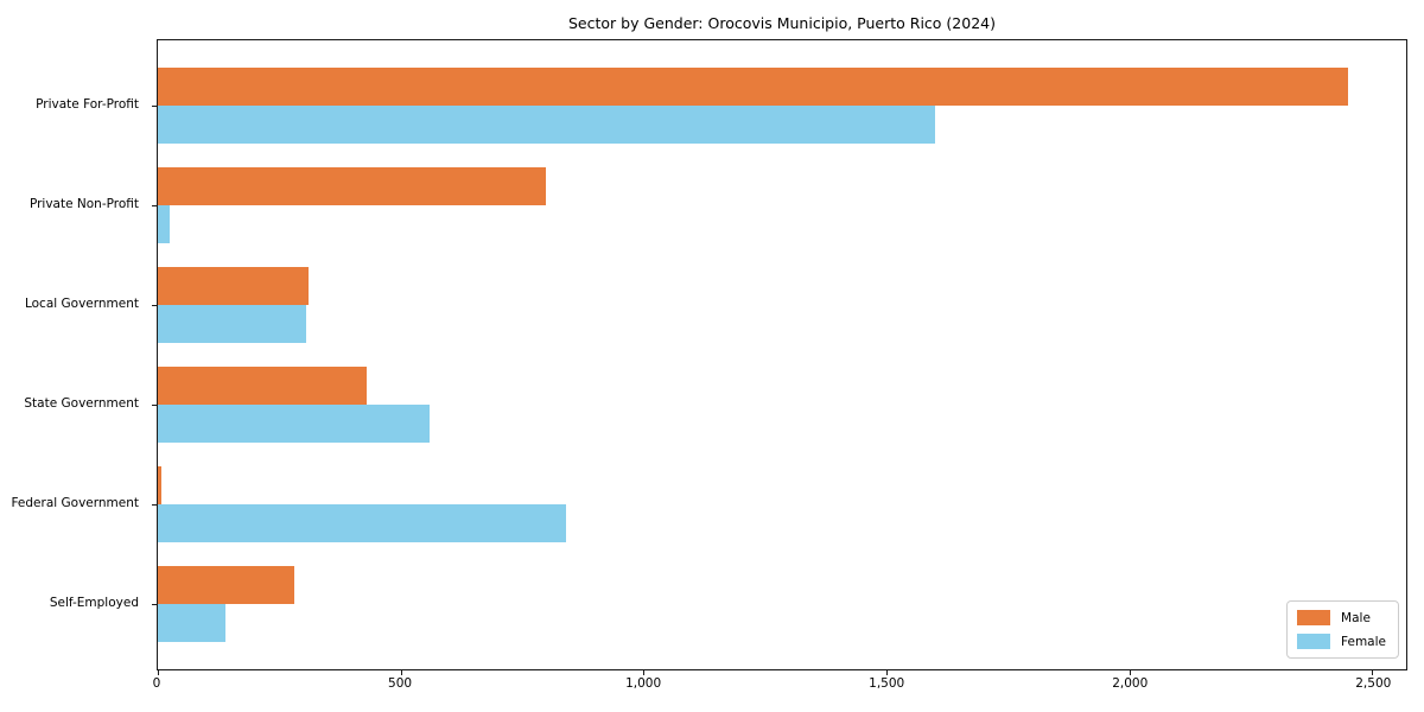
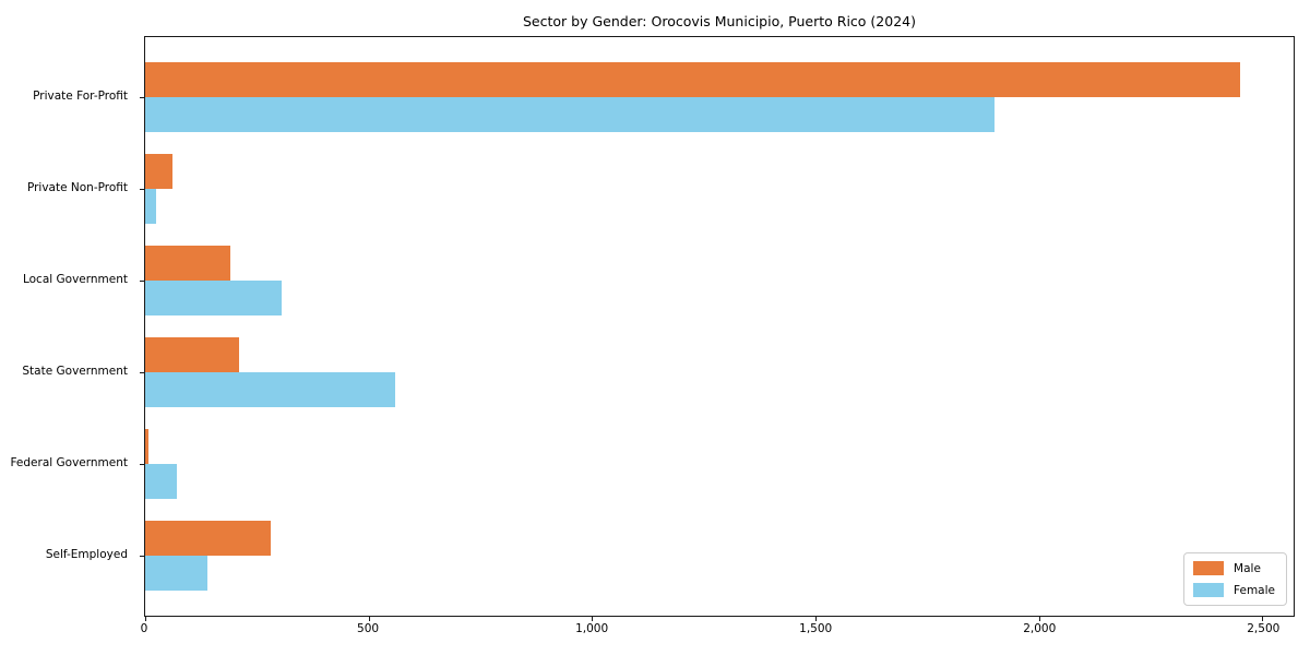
Female/Private For-Profit: 1600 -> 1900
Male/Private Non-Profit: 800 -> 60
Male/Local Government: 310 -> 190
Male/State Government: 430 -> 210
Female/Federal Government: 840 -> 70
